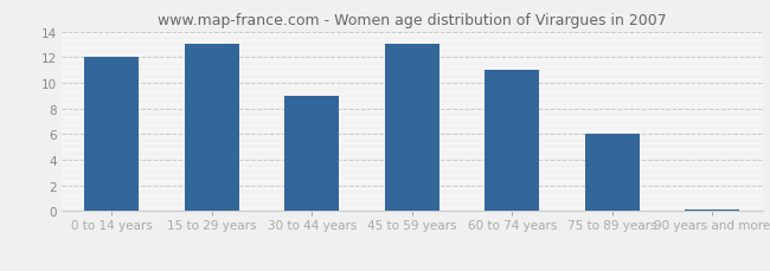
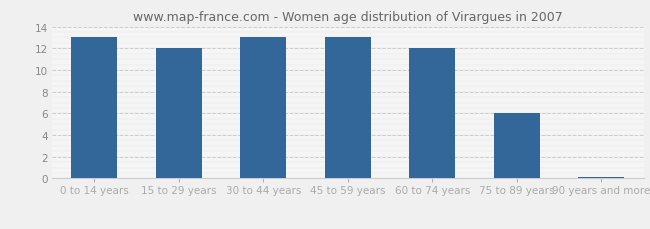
0 to 14 years: 12.0 -> 13.0
15 to 29 years: 13.0 -> 12.0
30 to 44 years: 9.0 -> 13.0
60 to 74 years: 11.0 -> 12.0
